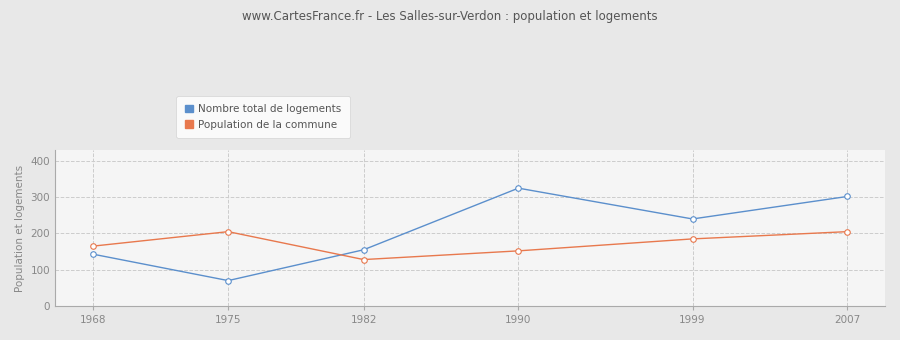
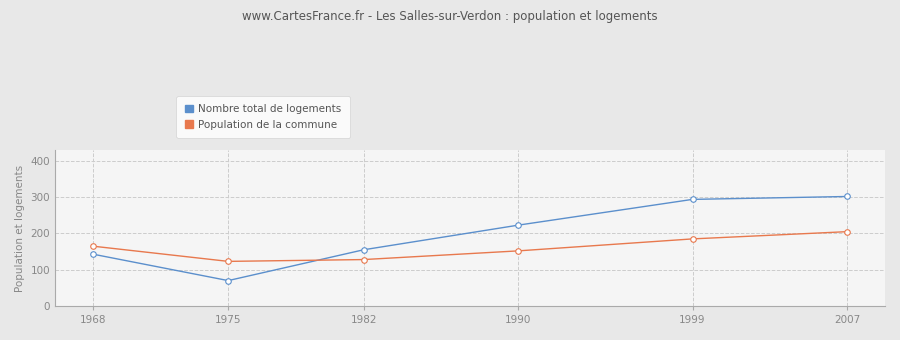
Population de la commune/1975: 205 -> 123
Nombre total de logements/1990: 325 -> 223
Nombre total de logements/1999: 240 -> 294
